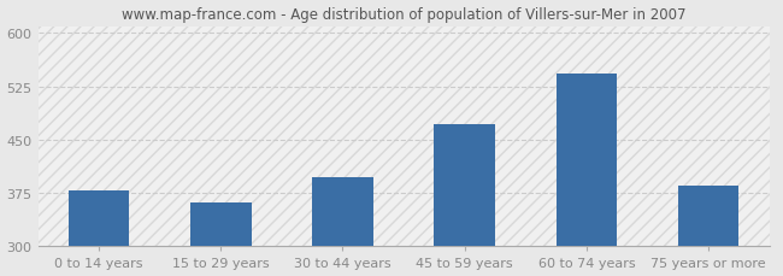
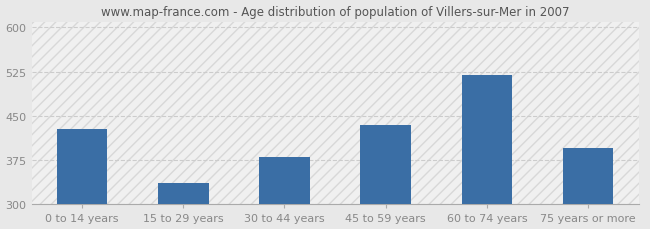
0 to 14 years: 378 -> 428
15 to 29 years: 362 -> 336
30 to 44 years: 397 -> 380
45 to 59 years: 472 -> 434
60 to 74 years: 543 -> 520
75 years or more: 385 -> 396
